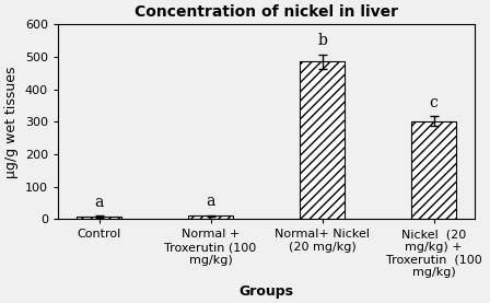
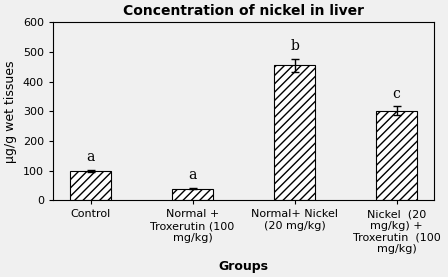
Control: 8 -> 100
Normal + Troxerutin (100 mg/kg): 10 -> 40
Normal+ Nickel (20 mg/kg): 485 -> 455
